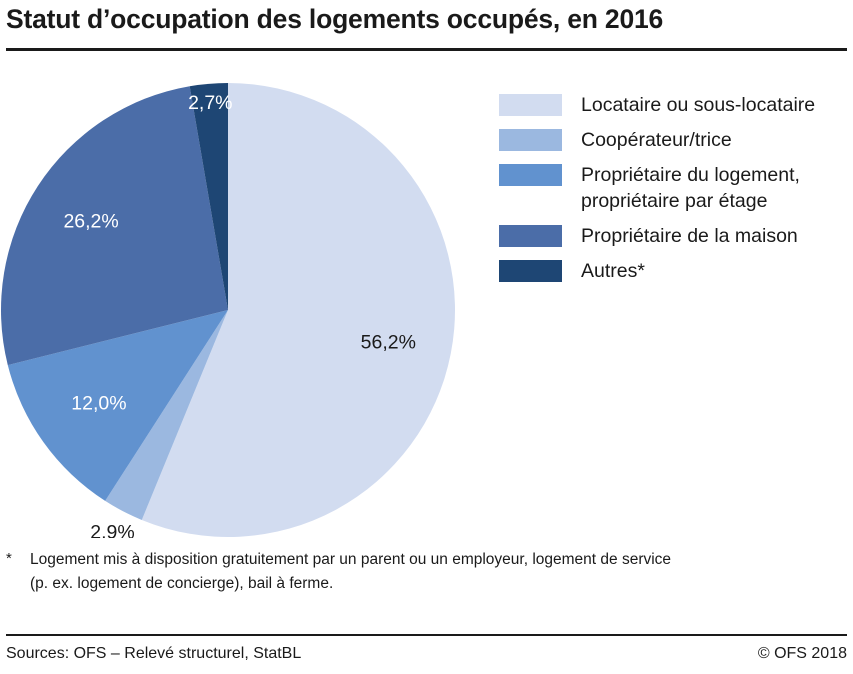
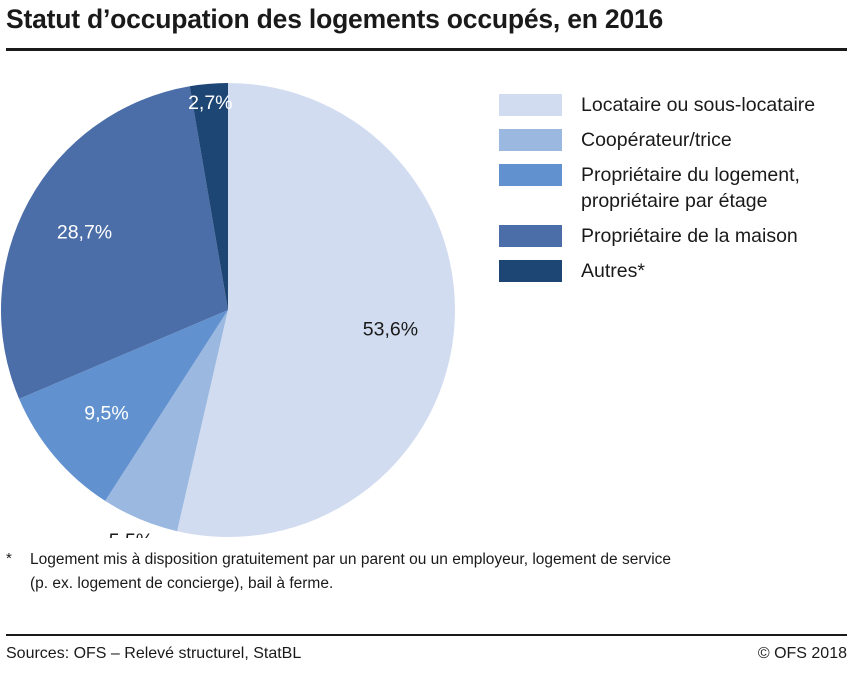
Locataire ou sous-locataire: 56,2% -> 53,6%
Coopérateur/trice: 2,9% -> 5,5%
Propriétaire du logement, propriétaire par étage: 12,0% -> 9,5%
Propriétaire de la maison: 26,2% -> 28,7%
